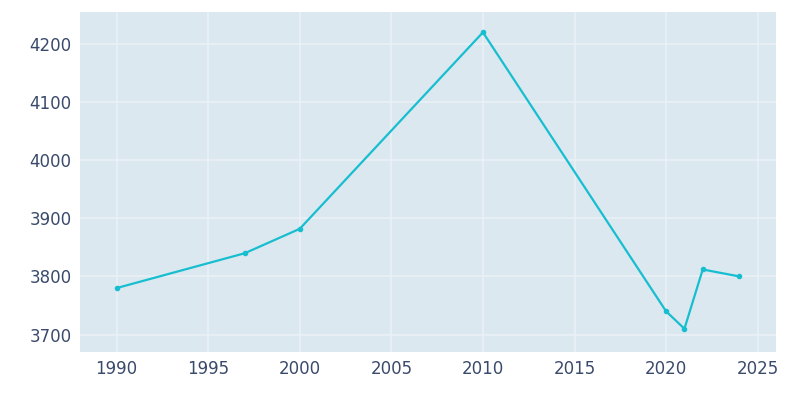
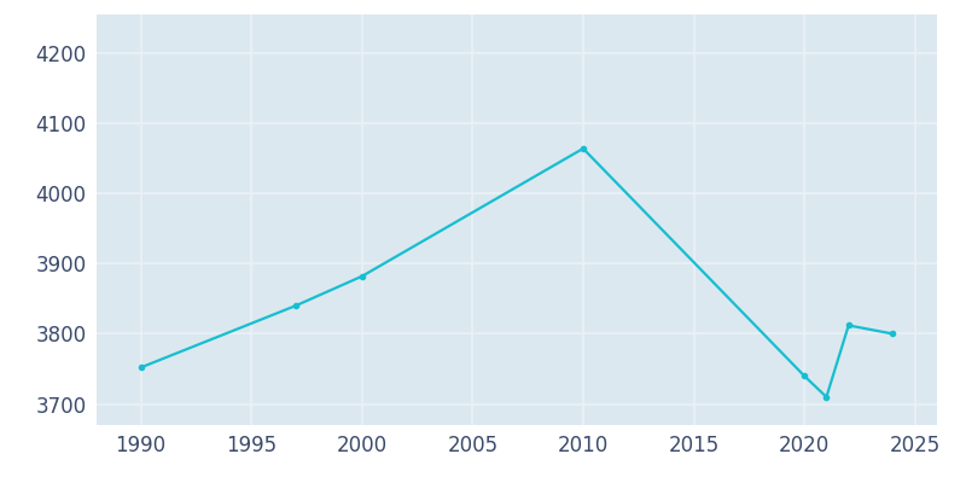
1990: 3780 -> 3752
2010: 4220 -> 4064
